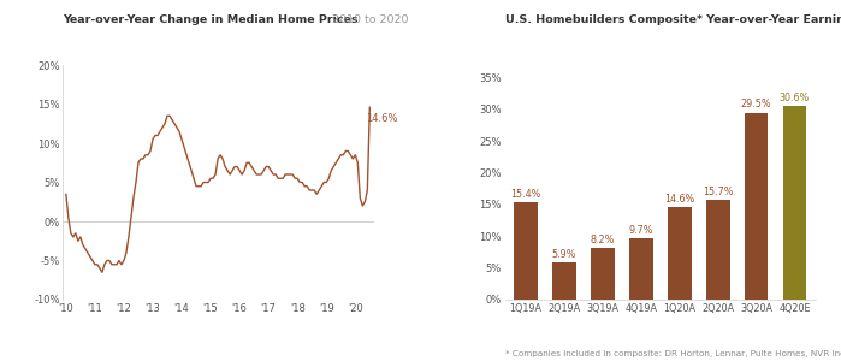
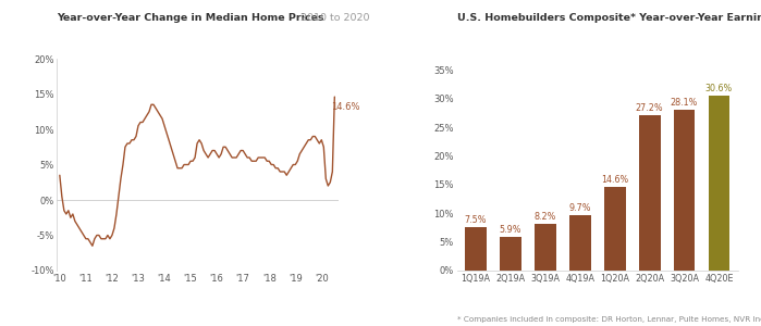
1Q19A: 15.4% -> 7.5%
2Q20A: 15.7% -> 27.2%
3Q20A: 29.5% -> 28.1%
